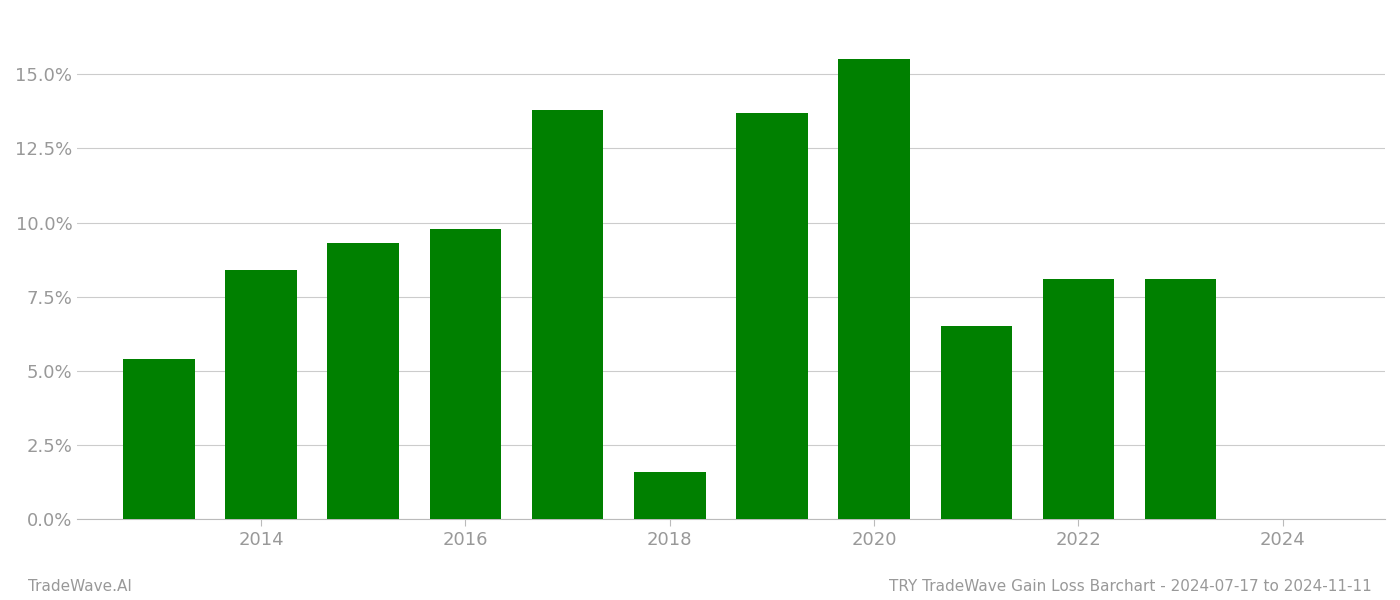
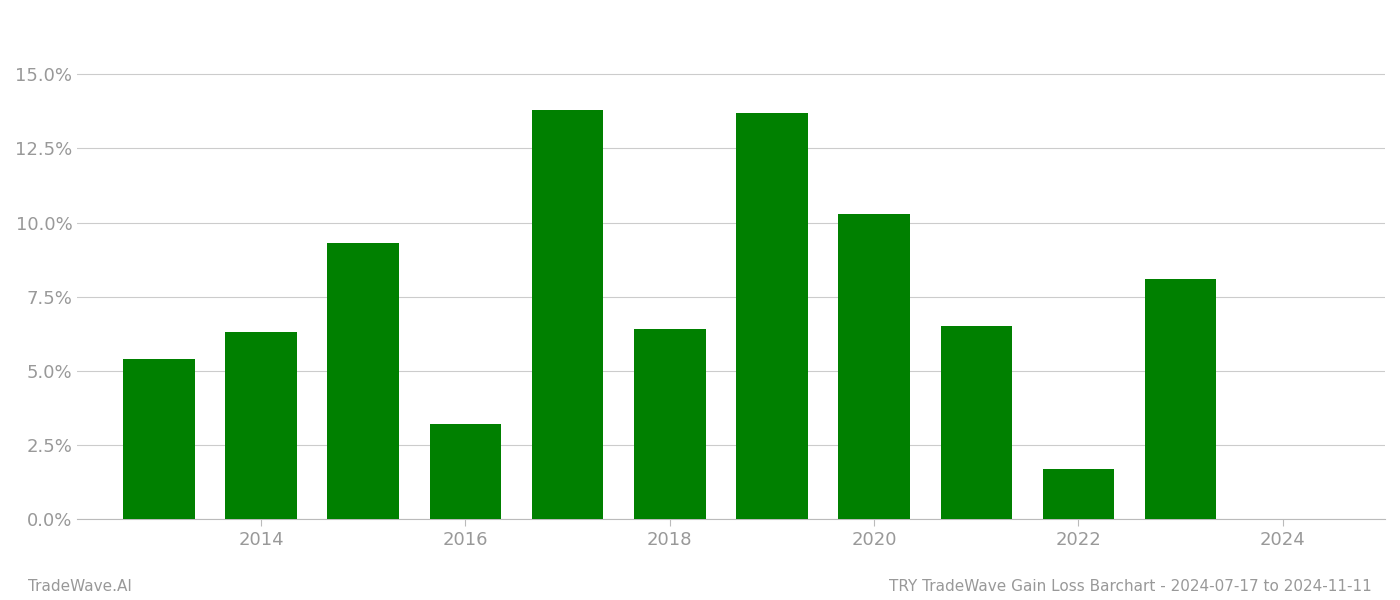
2014: 8.4% -> 6.3%
2016: 9.8% -> 3.2%
2018: 1.6% -> 6.4%
2020: 15.5% -> 10.3%
2022: 8.1% -> 1.7%
